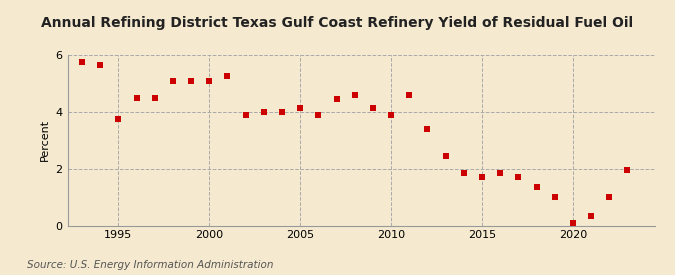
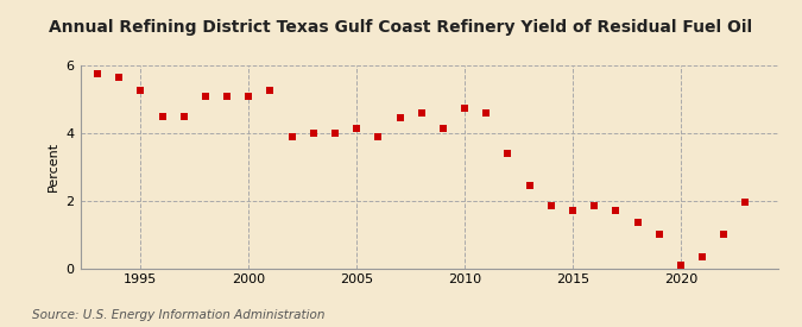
1995: 3.75 -> 5.25
2010: 3.90 -> 4.75
